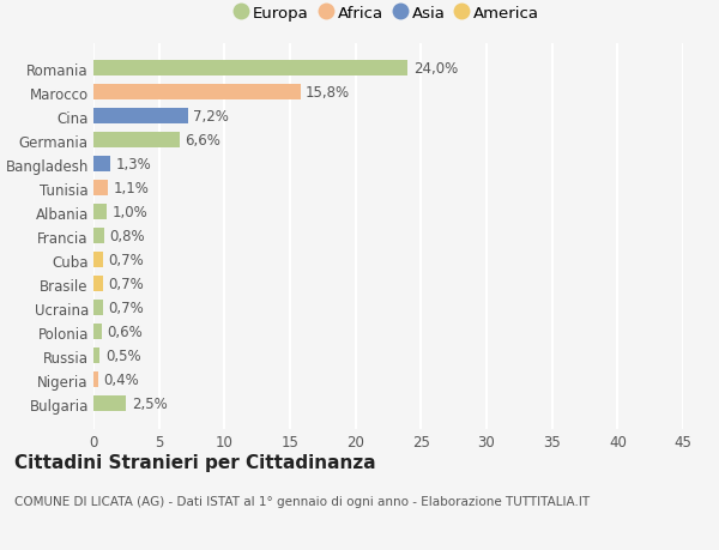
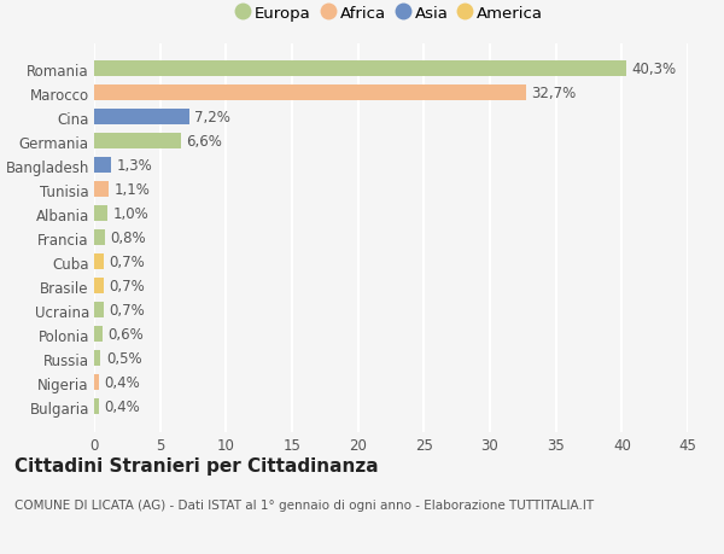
Romania: 24,0% -> 40,3%
Marocco: 15,8% -> 32,7%
Bulgaria: 2,5% -> 0,4%
